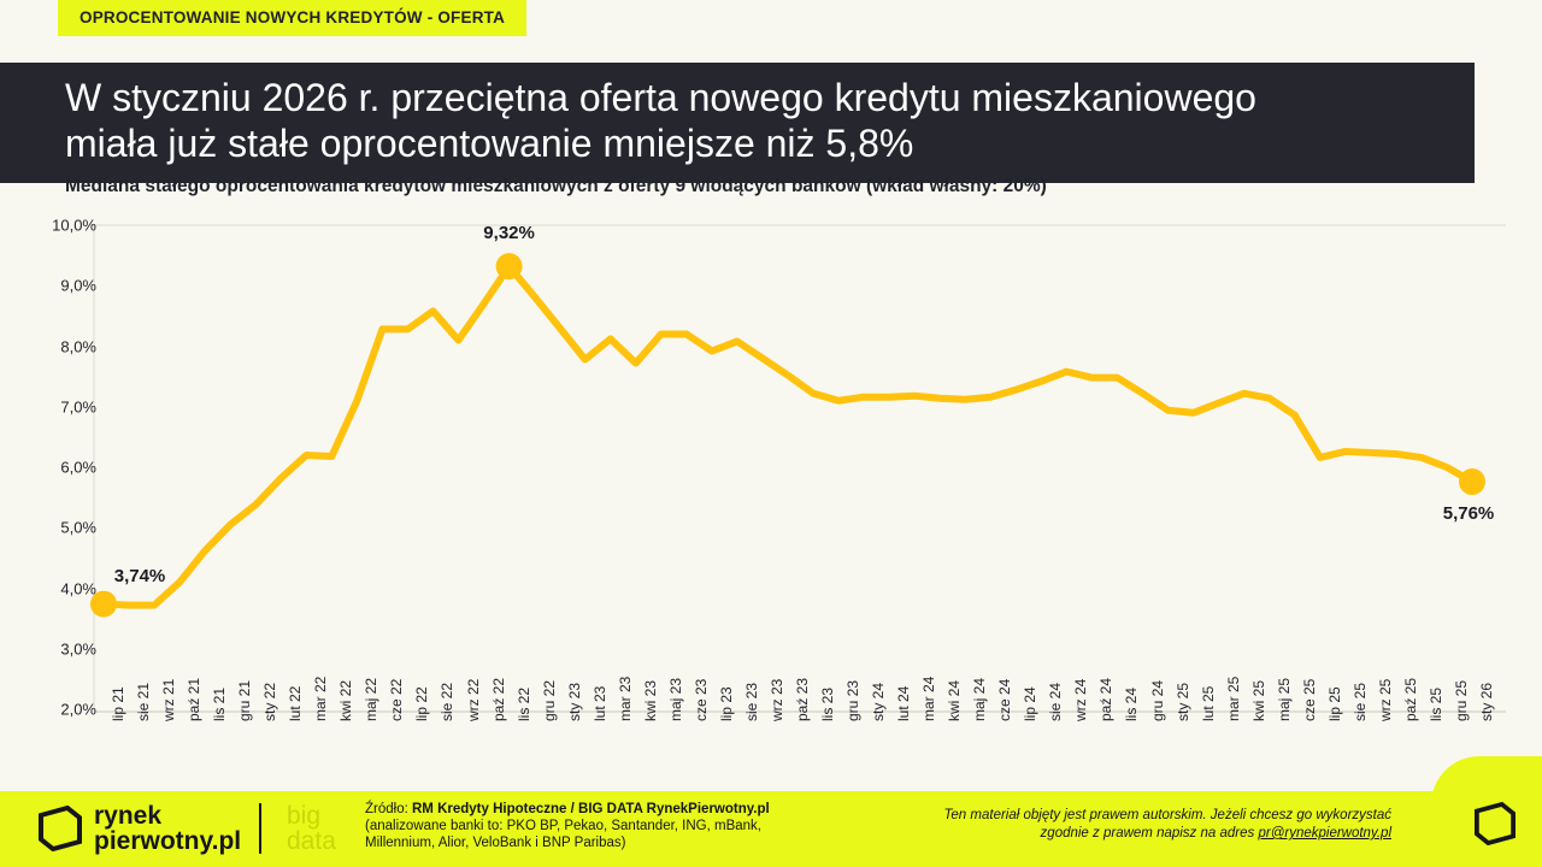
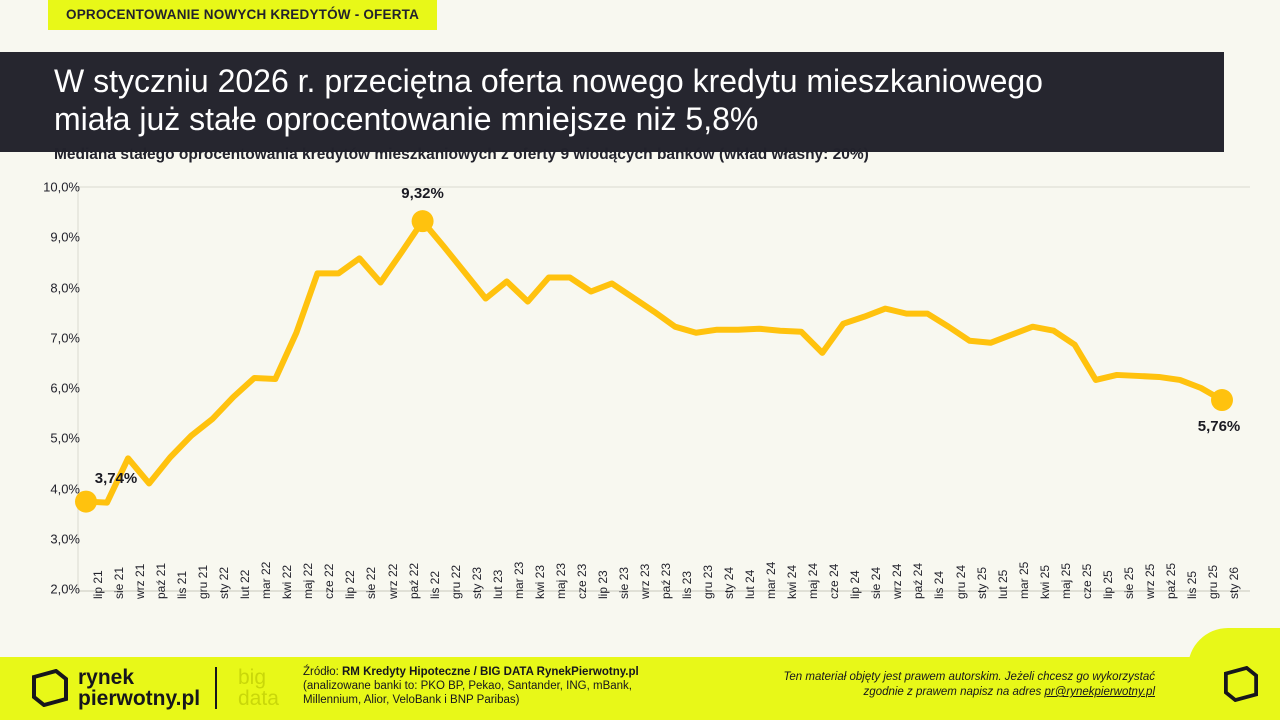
wrz 21: 3,7% -> 4,6%
cze 24: 7,2% -> 6,7%
